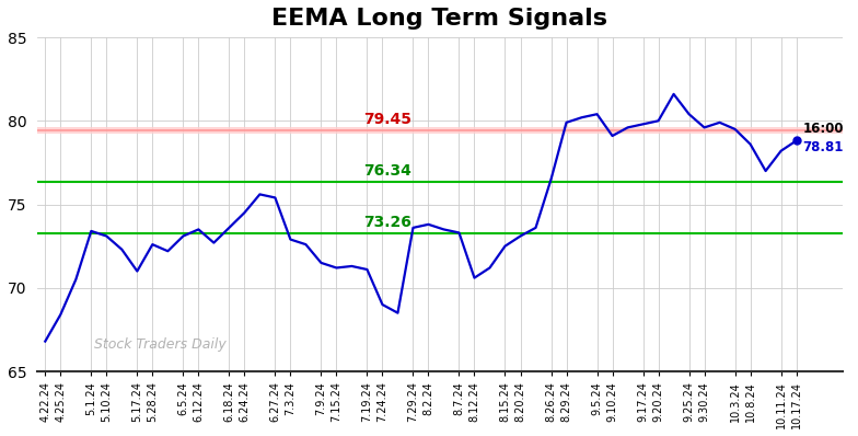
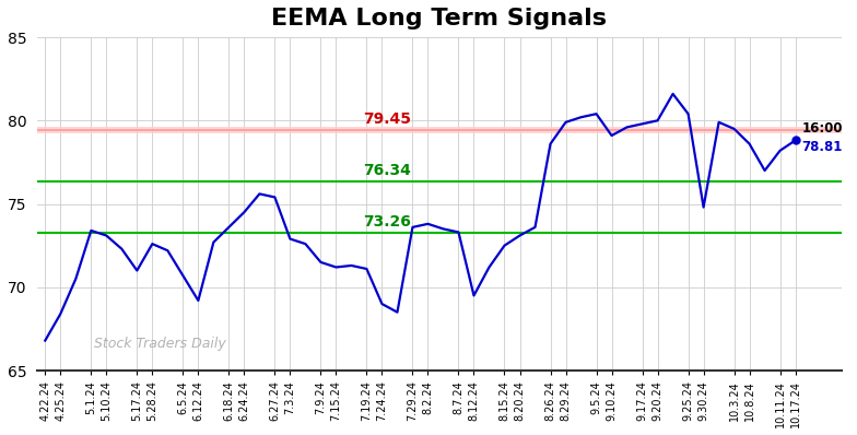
6.5.24: 73.1 -> 70.7
6.12.24: 73.5 -> 69.2
8.12.24: 70.6 -> 69.5
8.26.24: 76.5 -> 78.6
9.30.24: 79.6 -> 74.8
